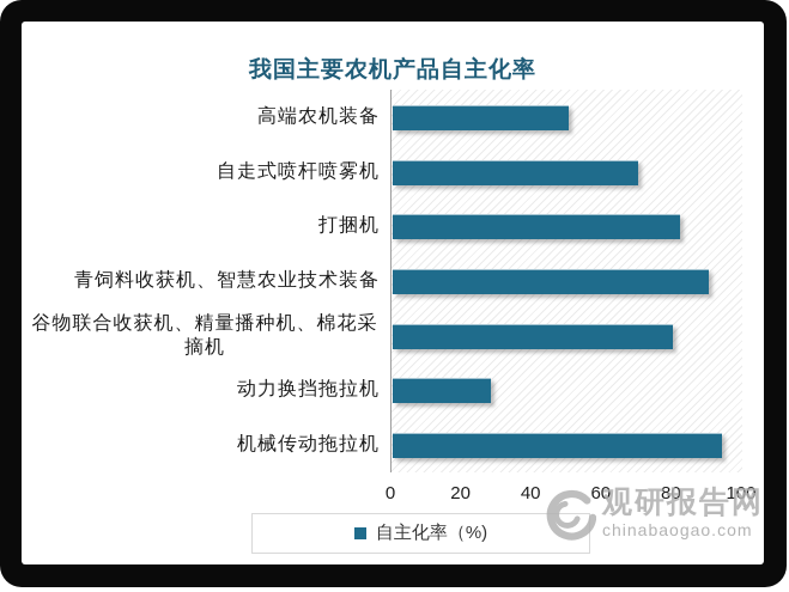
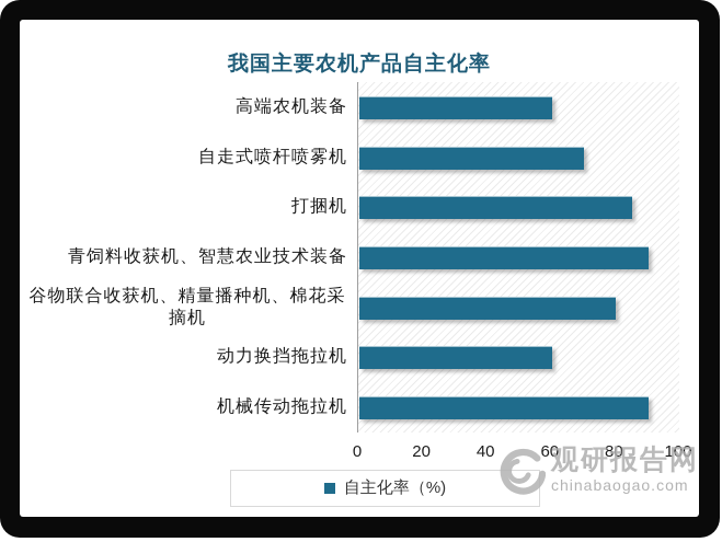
高端农机装备: 50 -> 60
打捆机: 82 -> 85
动力换挡拖拉机: 28 -> 60
机械传动拖拉机: 94 -> 90
